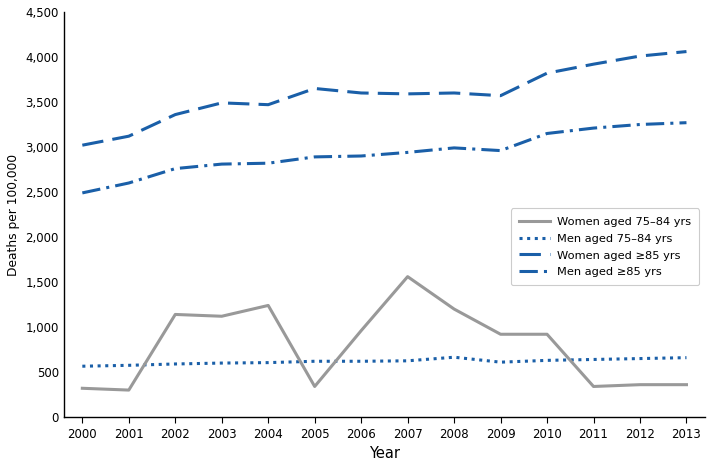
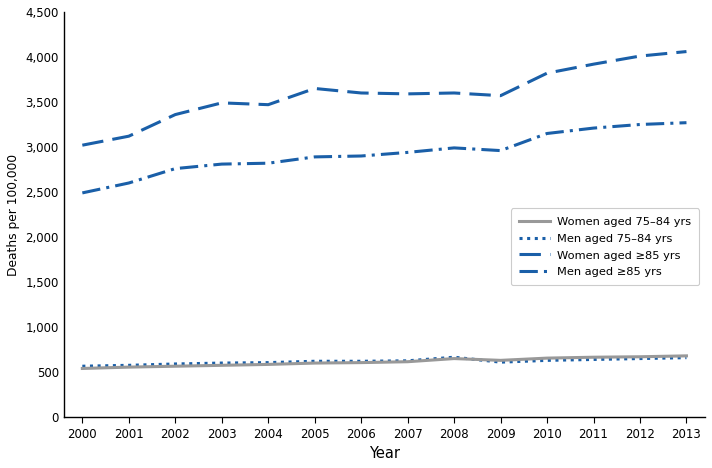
Women aged 75–84 yrs/2000: 320 -> 540
Women aged 75–84 yrs/2001: 300 -> 560
Women aged 75–84 yrs/2002: 1,140 -> 560
Women aged 75–84 yrs/2003: 1,120 -> 580
Women aged 75–84 yrs/2004: 1,240 -> 580
Women aged 75–84 yrs/2005: 340 -> 600
Women aged 75–84 yrs/2006: 960 -> 600
Women aged 75–84 yrs/2007: 1,560 -> 620
Women aged 75–84 yrs/2008: 1,200 -> 650
Women aged 75–84 yrs/2009: 920 -> 630
Women aged 75–84 yrs/2010: 920 -> 660
Women aged 75–84 yrs/2011: 340 -> 660
Women aged 75–84 yrs/2012: 360 -> 670
Women aged 75–84 yrs/2013: 360 -> 680
